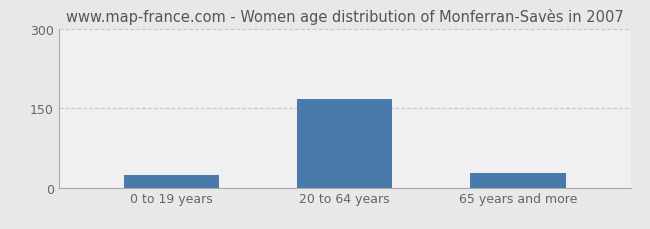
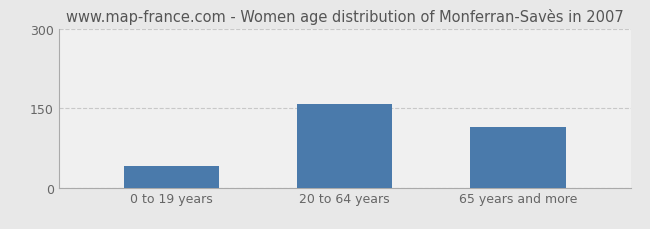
0 to 19 years: 24 -> 40
20 to 64 years: 168 -> 158
65 years and more: 28 -> 114
